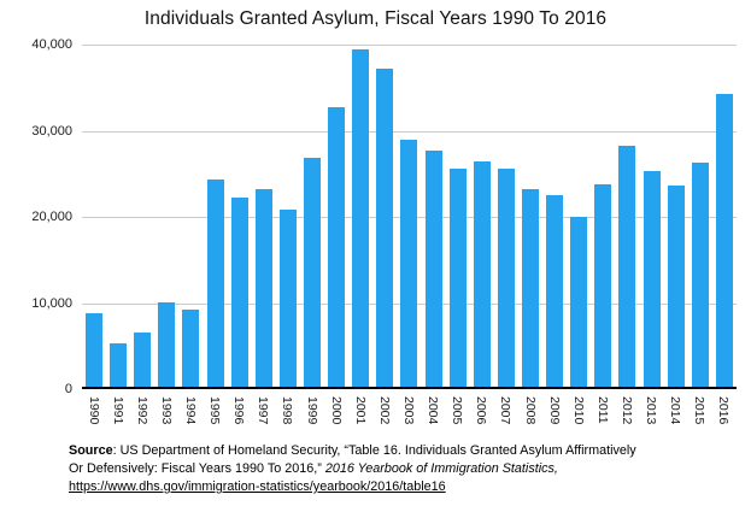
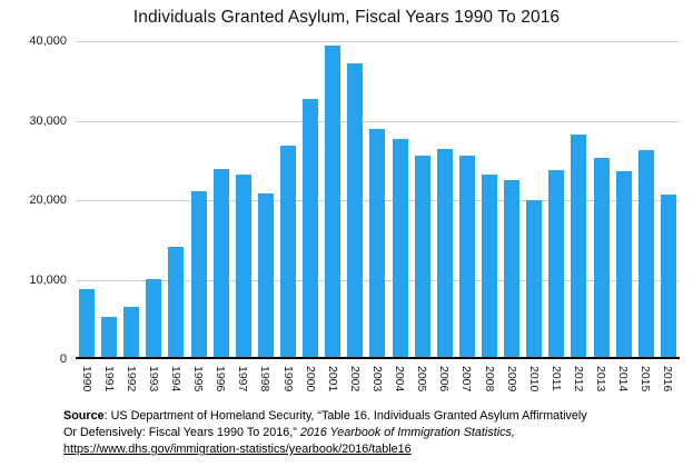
1994: 9000 -> 14000
1995: 24000 -> 21000
1996: 22000 -> 24000
2016: 34000 -> 20000
